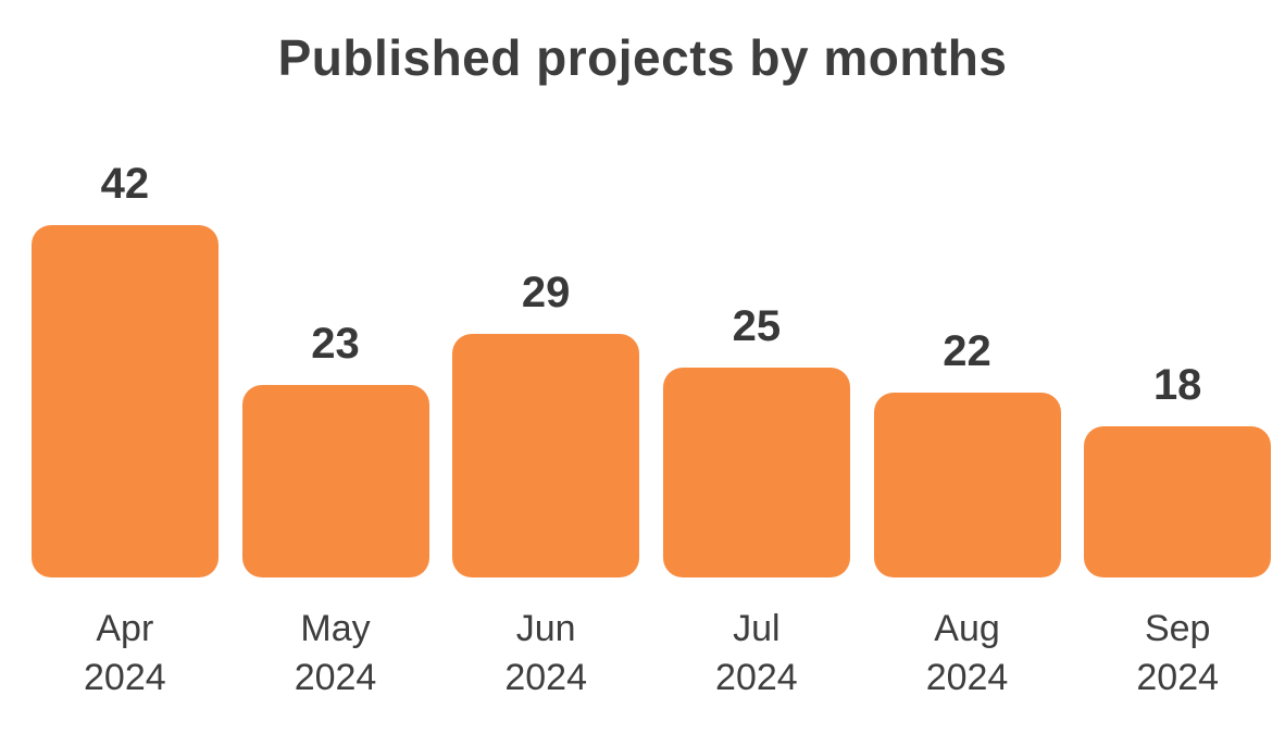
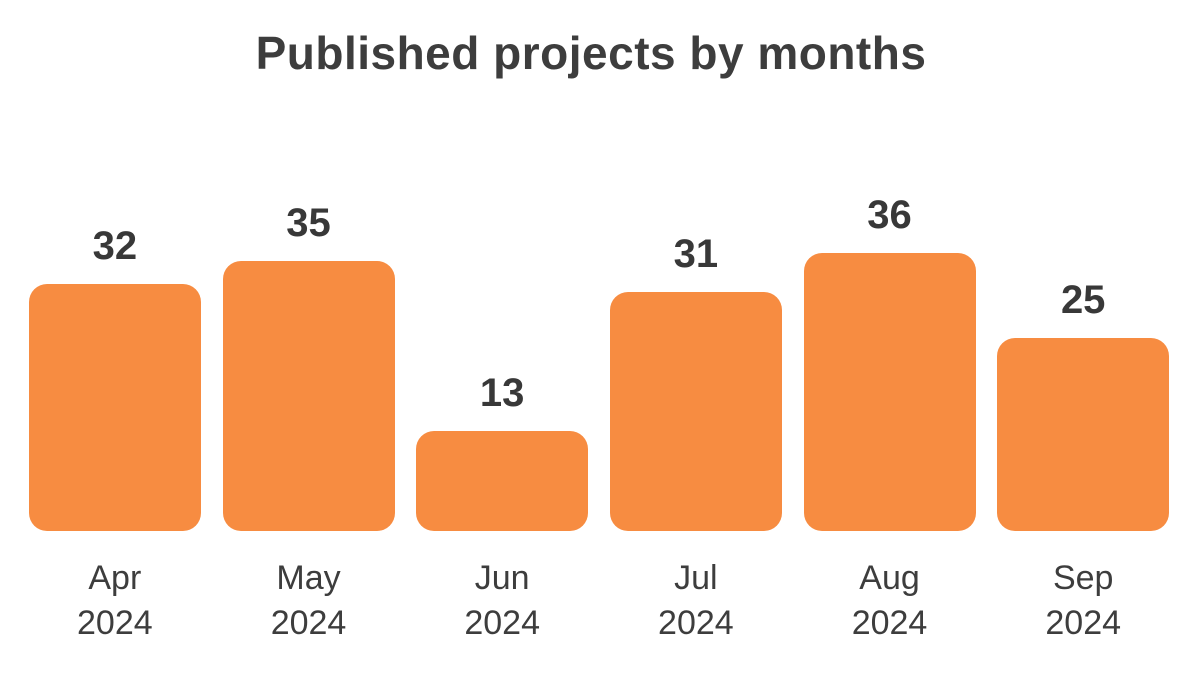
Apr 2024: 42 -> 32
May 2024: 23 -> 35
Jun 2024: 29 -> 13
Jul 2024: 25 -> 31
Aug 2024: 22 -> 36
Sep 2024: 18 -> 25
